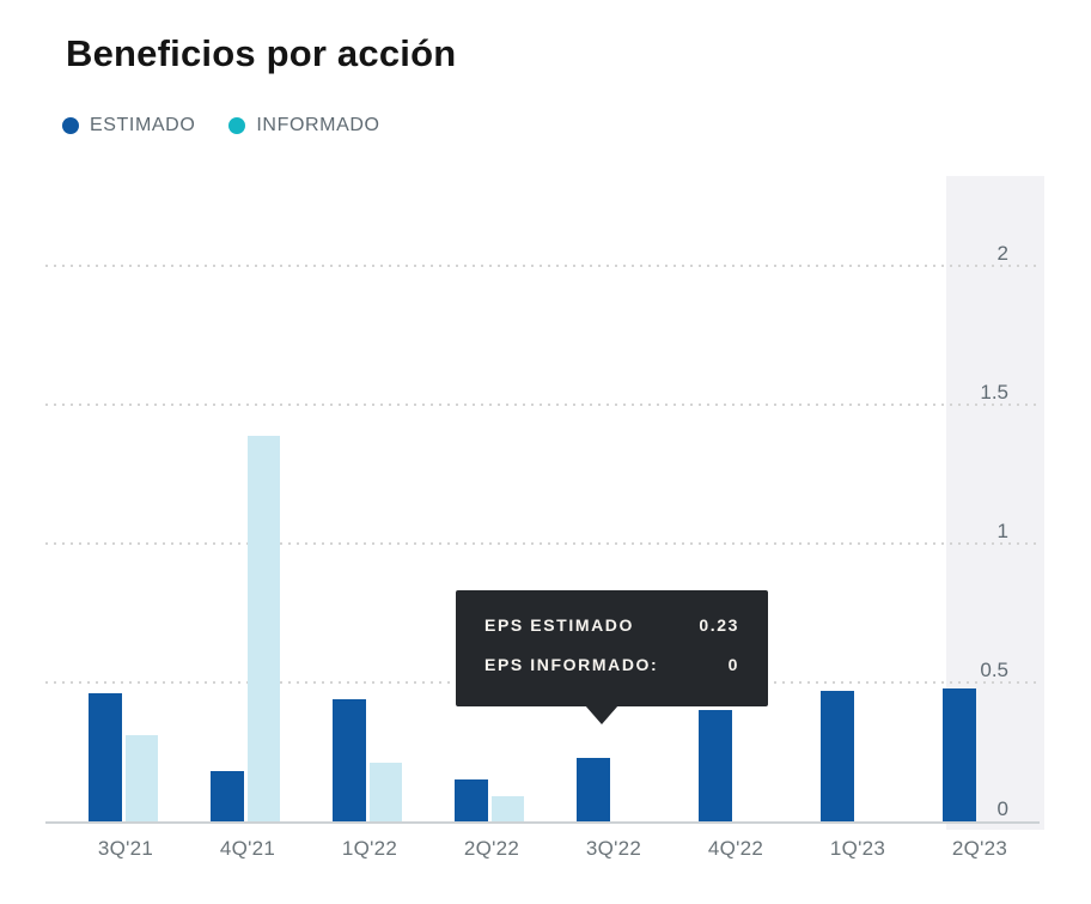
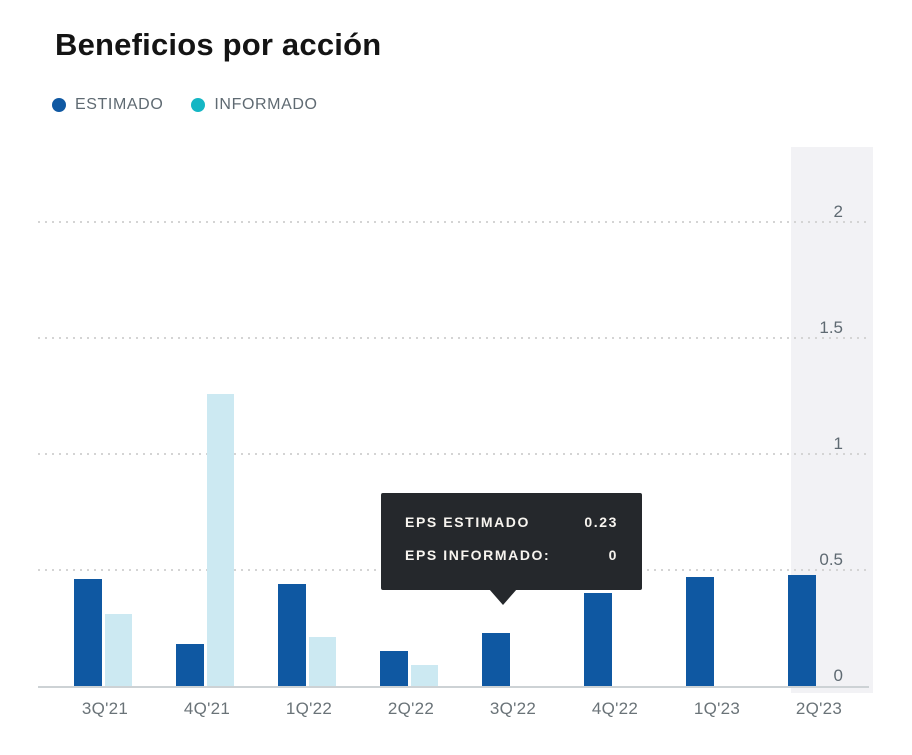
INFORMADO/4Q'21: 1.39 -> 1.26
